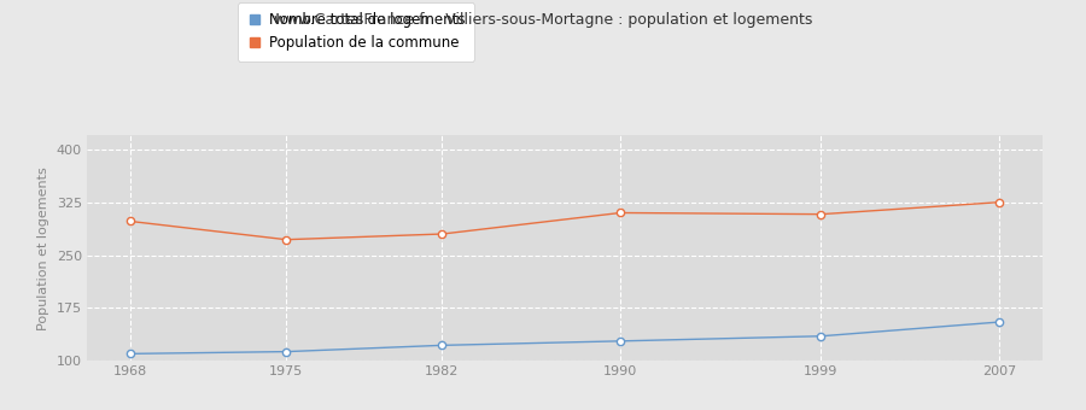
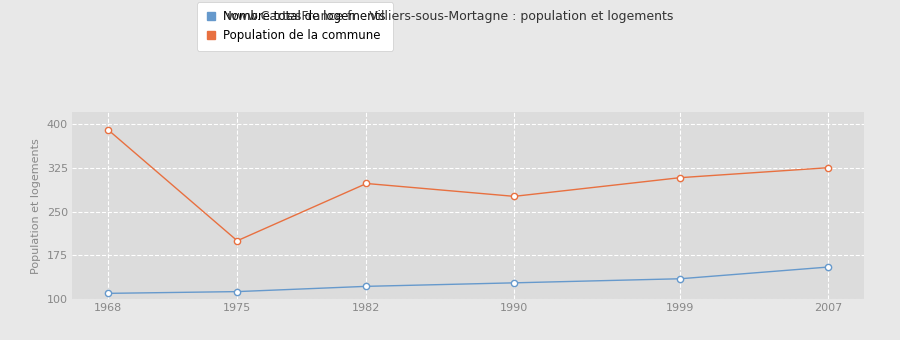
Population de la commune/1968: 298 -> 390
Population de la commune/1975: 272 -> 200
Population de la commune/1982: 280 -> 298
Population de la commune/1990: 310 -> 276
